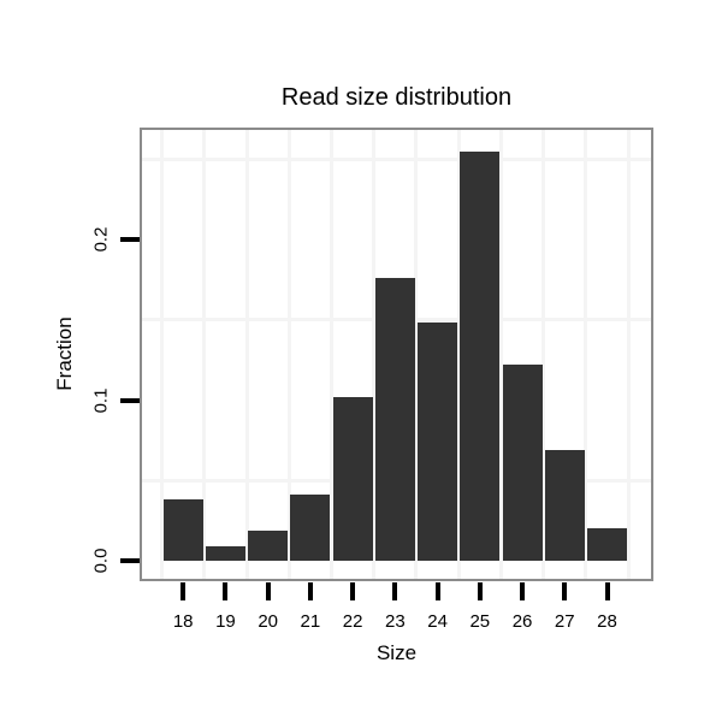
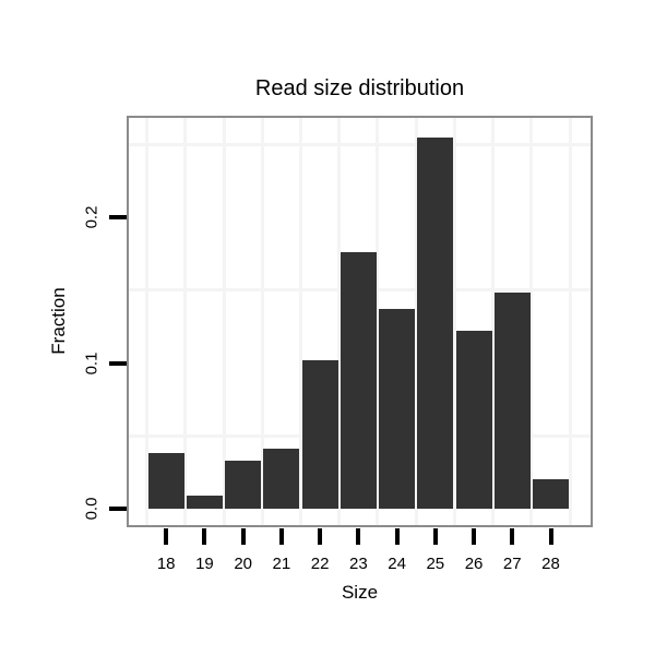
20: 0.019 -> 0.033
24: 0.148 -> 0.137
27: 0.069 -> 0.148
